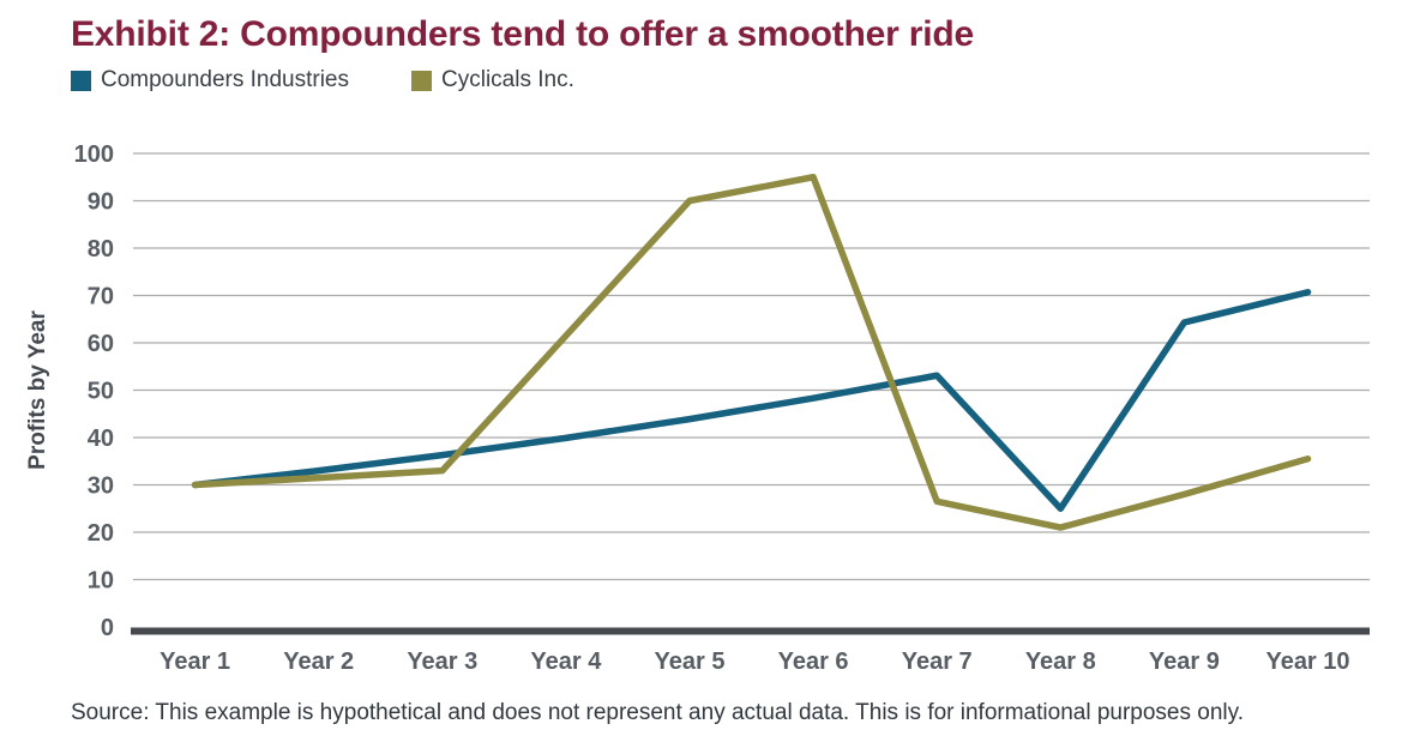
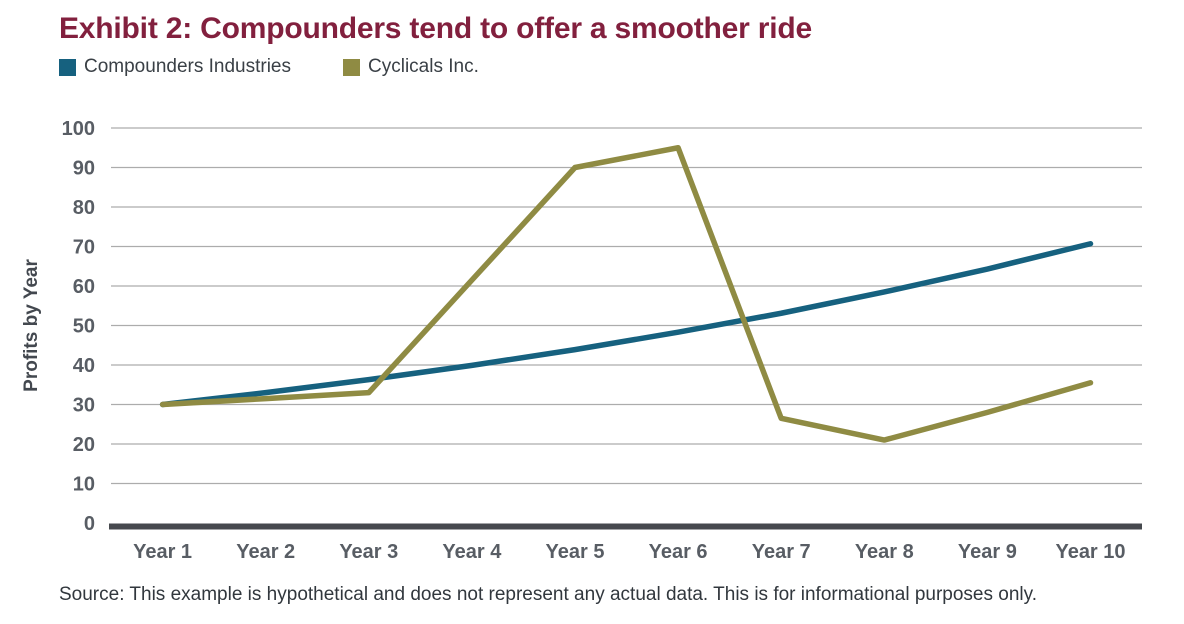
Compounders Industries/Year 8: 25 -> 58
